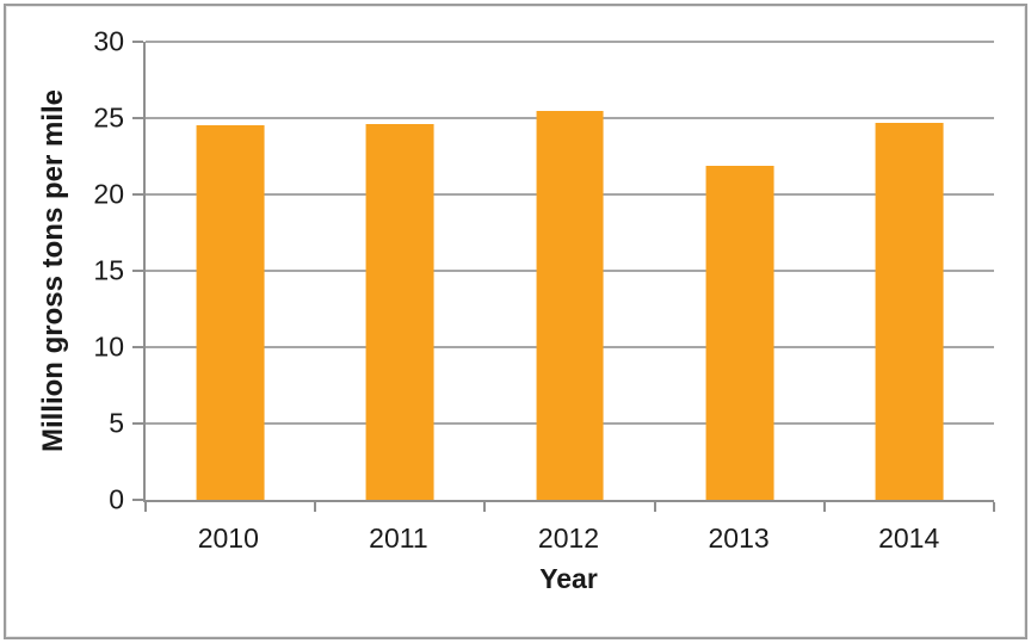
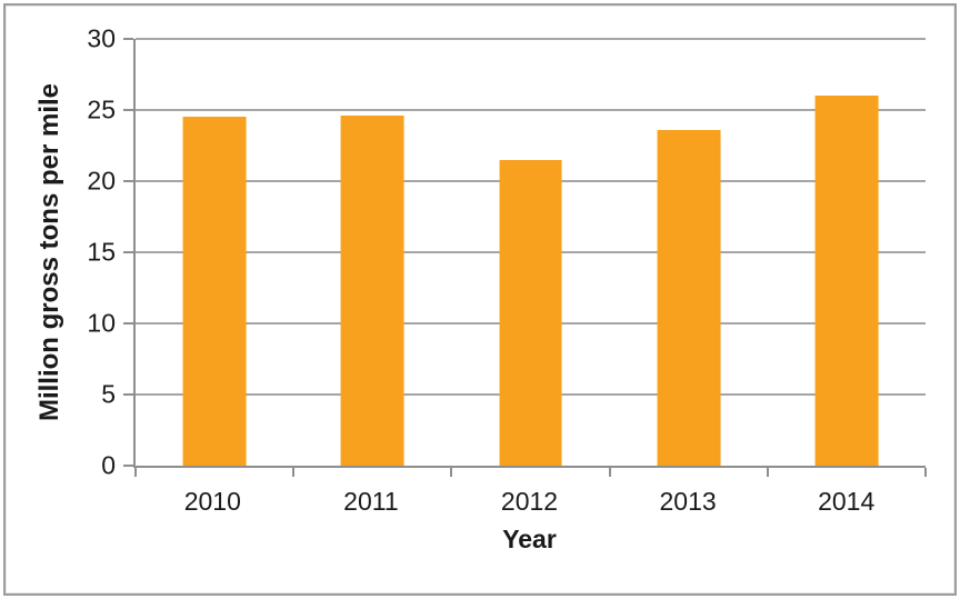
2012: 25.5 -> 21.5
2013: 21.9 -> 23.6
2014: 24.7 -> 26.0
